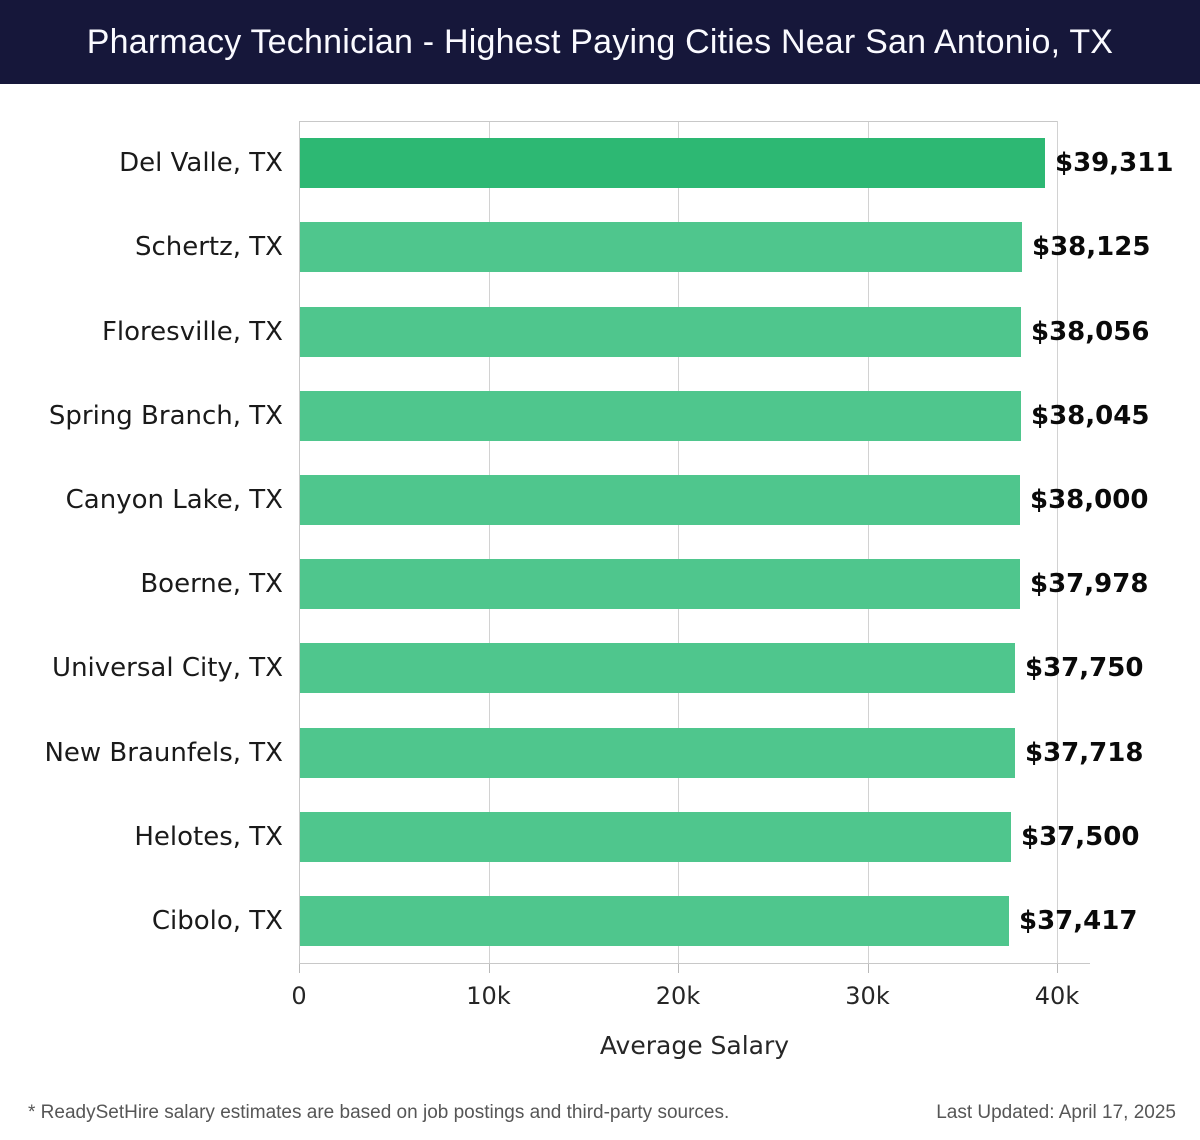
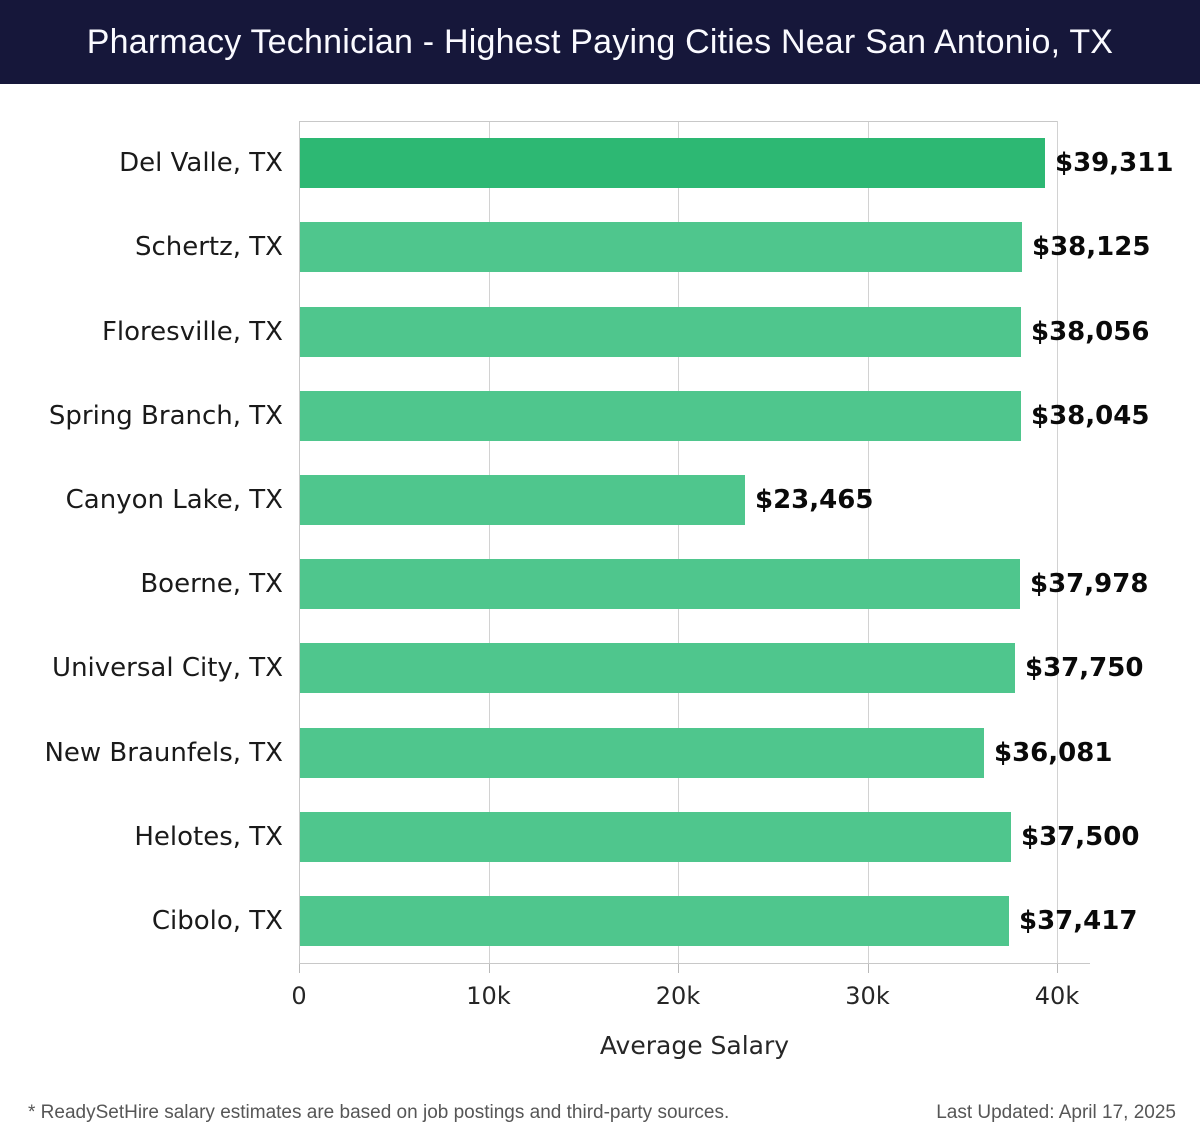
Canyon Lake, TX: $38,000 -> $23,465
New Braunfels, TX: $37,718 -> $36,081
